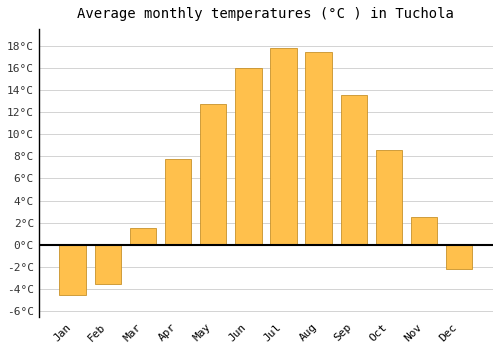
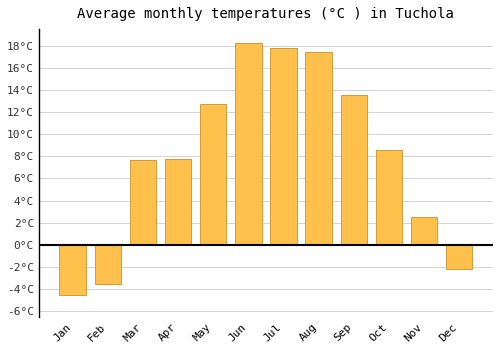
Mar: 1.5°C -> 7.7°C
Jun: 16.0°C -> 18.2°C
